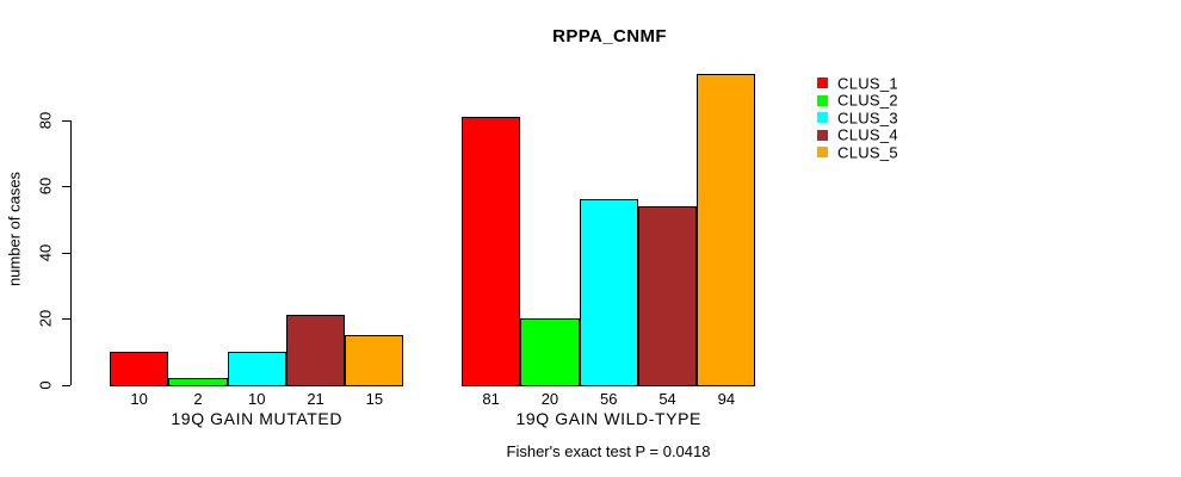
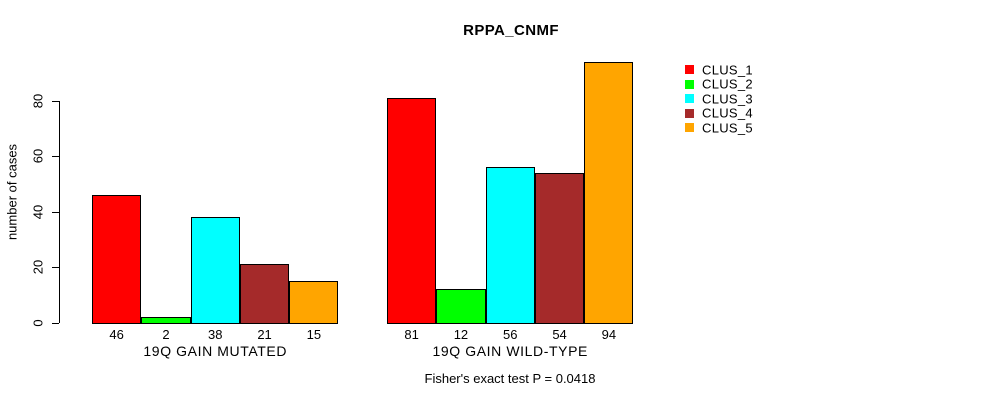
CLUS_1/19Q GAIN MUTATED: 10 -> 46
CLUS_3/19Q GAIN MUTATED: 10 -> 38
CLUS_2/19Q GAIN WILD-TYPE: 20 -> 12
